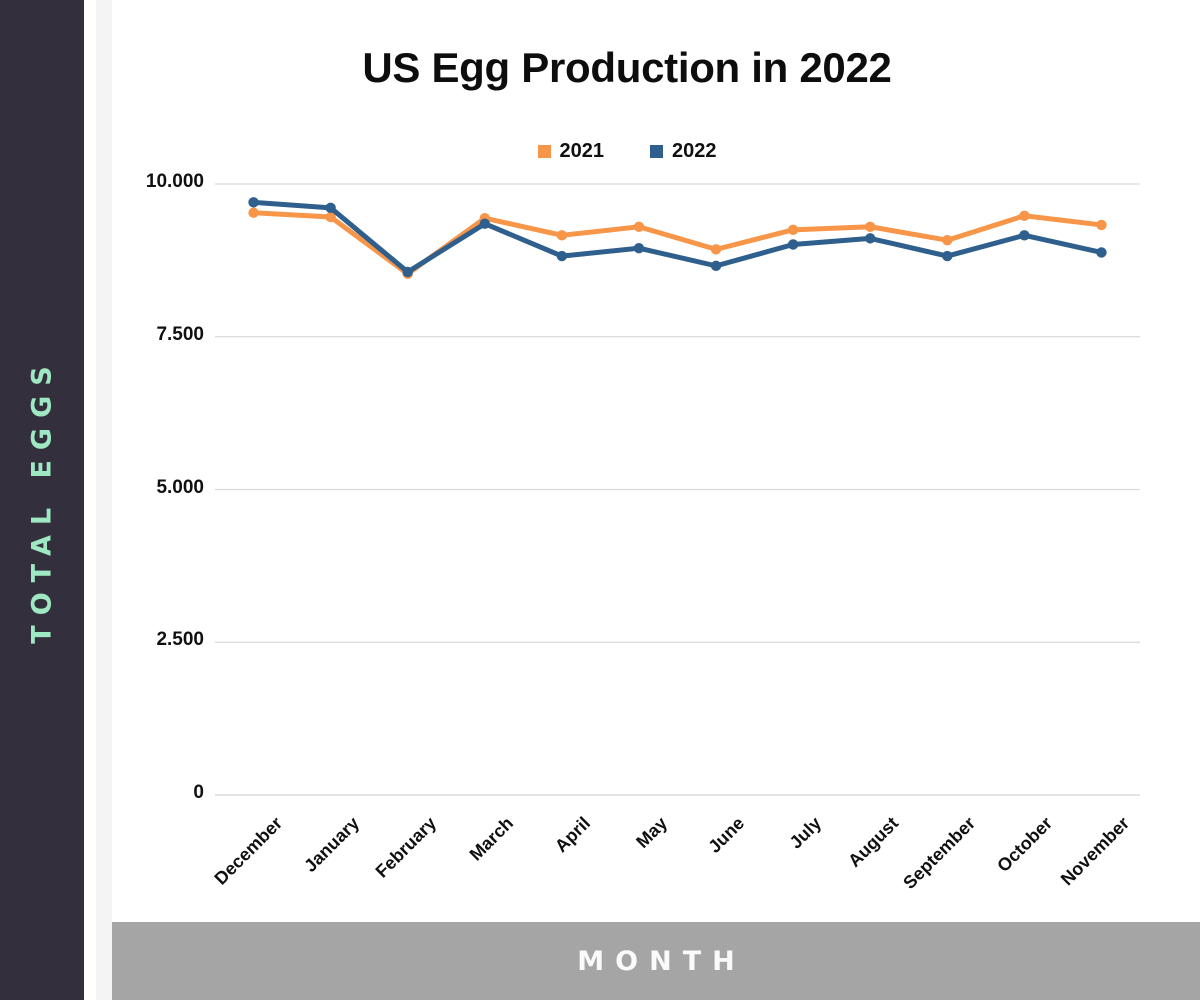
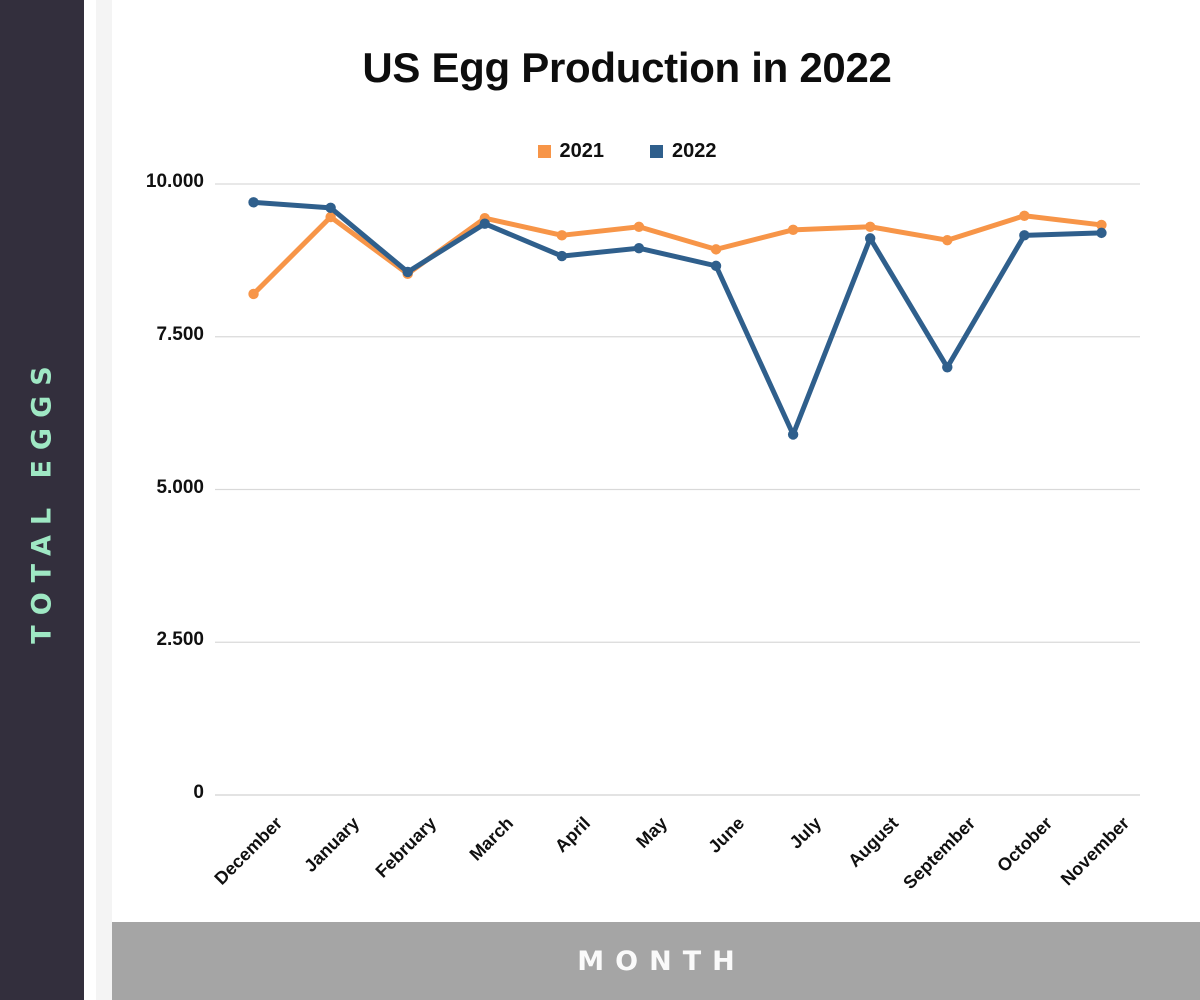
2021/December: 9500 -> 8200
2022/July: 9000 -> 5900
2022/September: 8800 -> 7000
2022/November: 8900 -> 9200
